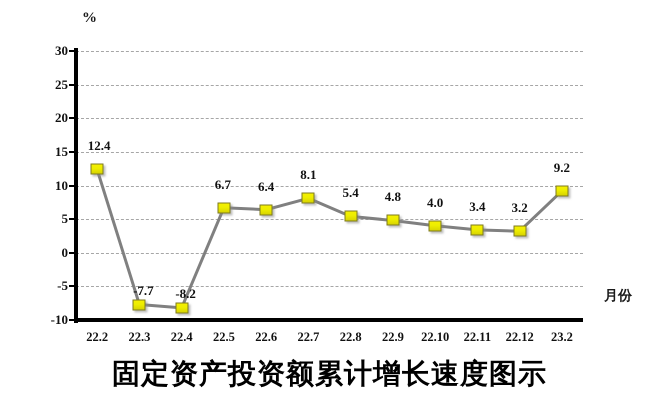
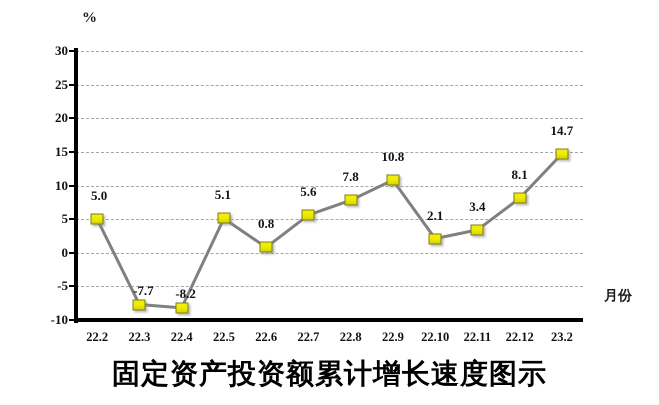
22.2: 12.4 -> 5.0
22.5: 6.7 -> 5.1
22.6: 6.4 -> 0.8
22.7: 8.1 -> 5.6
22.8: 5.4 -> 7.8
22.9: 4.8 -> 10.8
22.10: 4.0 -> 2.1
22.12: 3.2 -> 8.1
23.2: 9.2 -> 14.7
